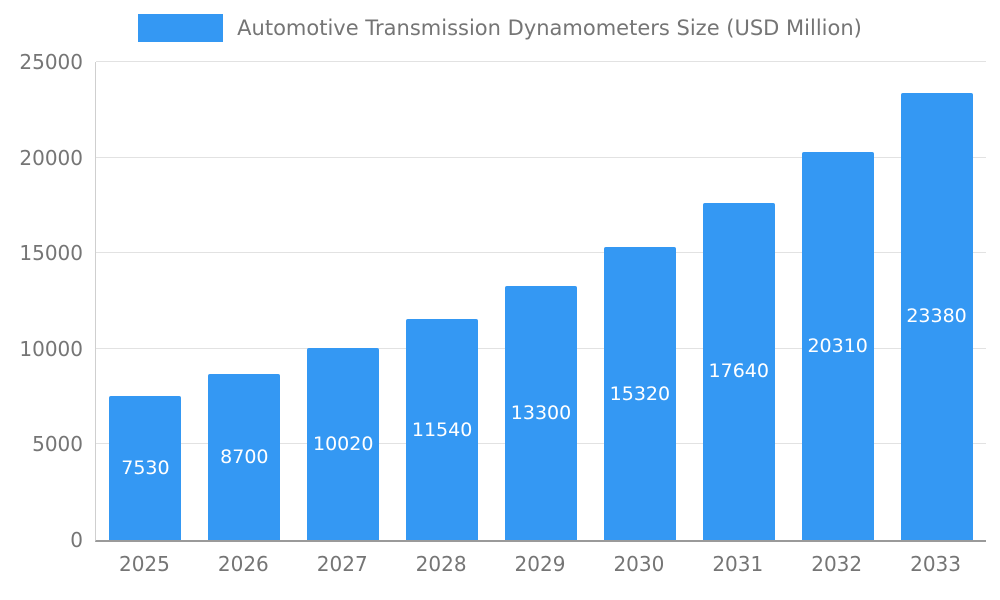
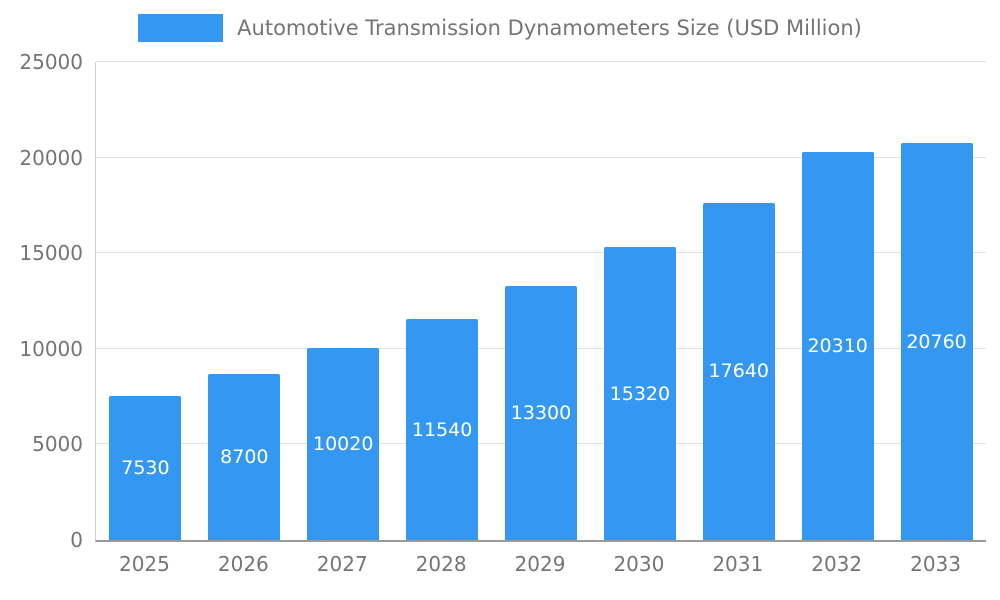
2033: 23380 -> 20760
